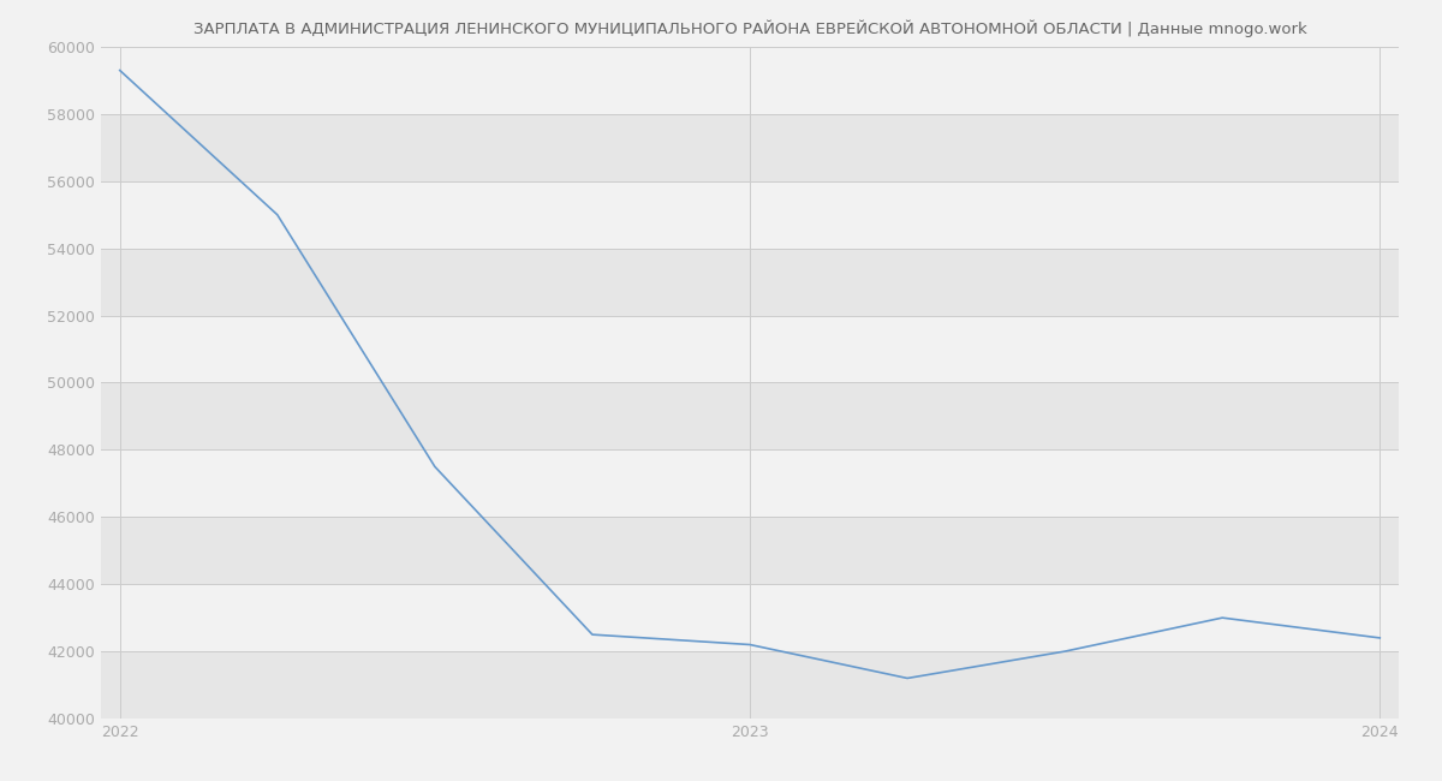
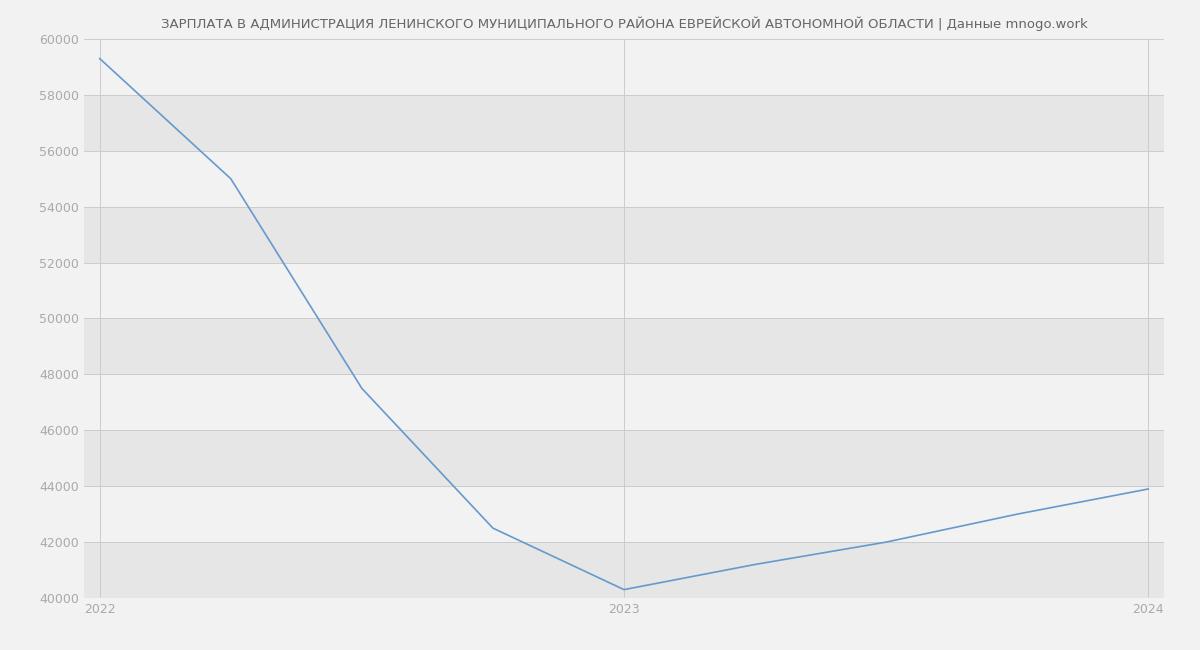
2023: 42200 -> 40300
2024: 42400 -> 43900
